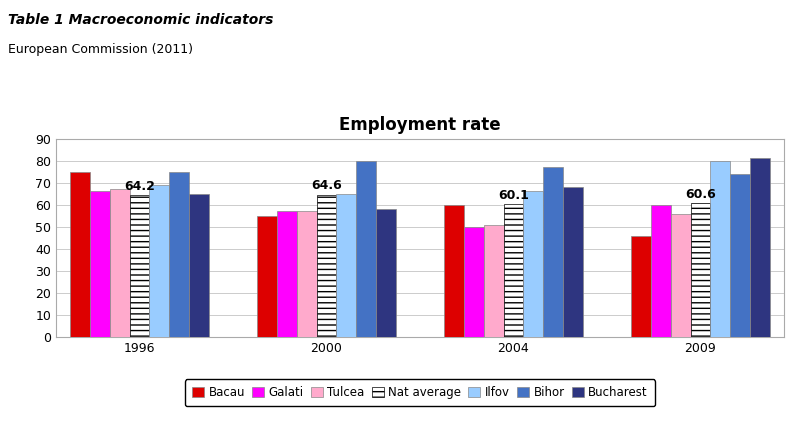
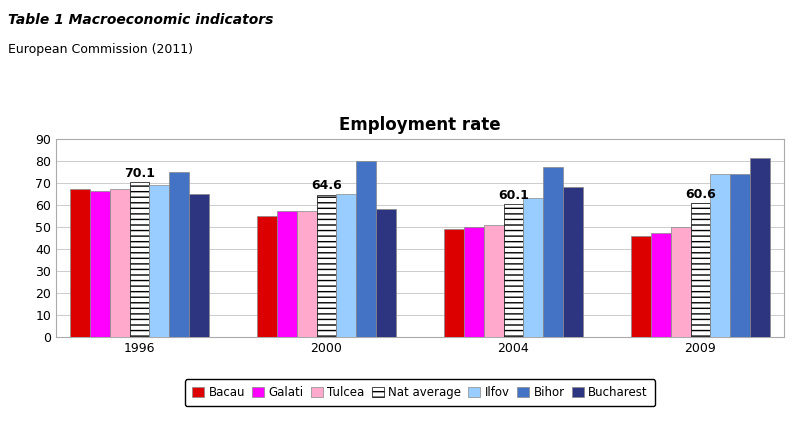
Bacau/1996: 75 -> 67
Nat average/1996: 64.2 -> 70.1
Bacau/2004: 60 -> 49
Ilfov/2004: 66 -> 63
Galati/2009: 60 -> 47
Tulcea/2009: 56 -> 50
Ilfov/2009: 80 -> 74
